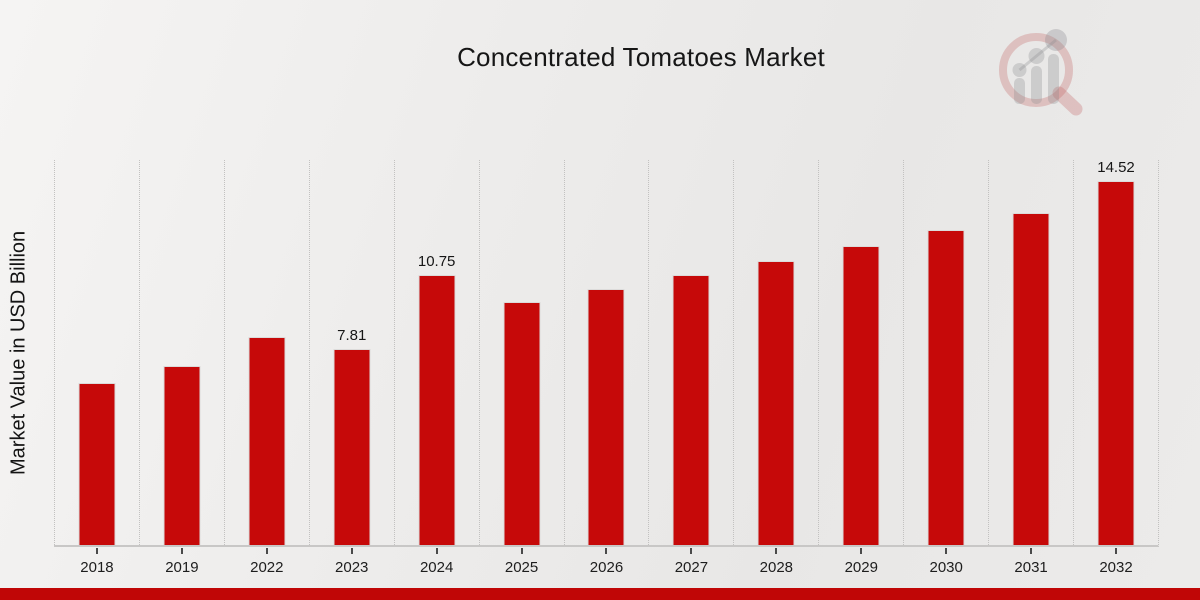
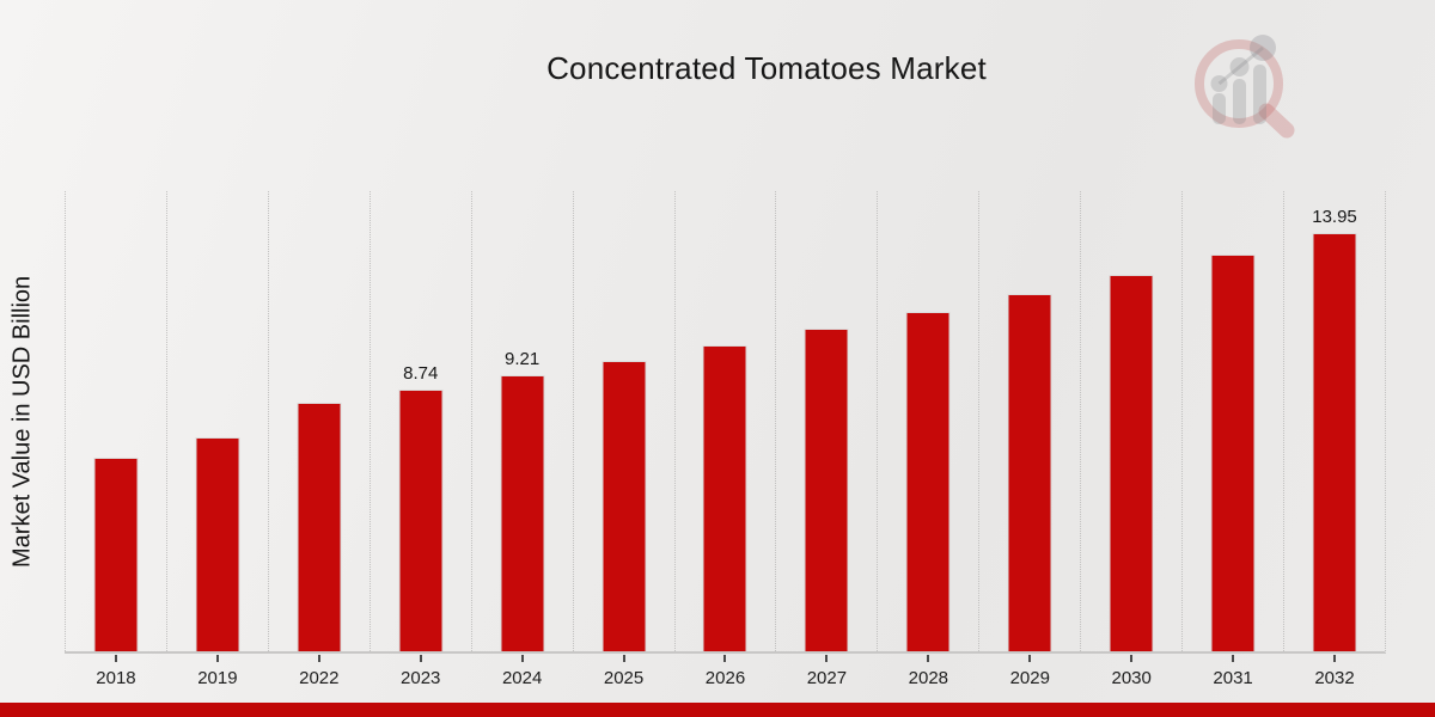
2023: 7.81 -> 8.74
2024: 10.75 -> 9.21
2032: 14.52 -> 13.95
